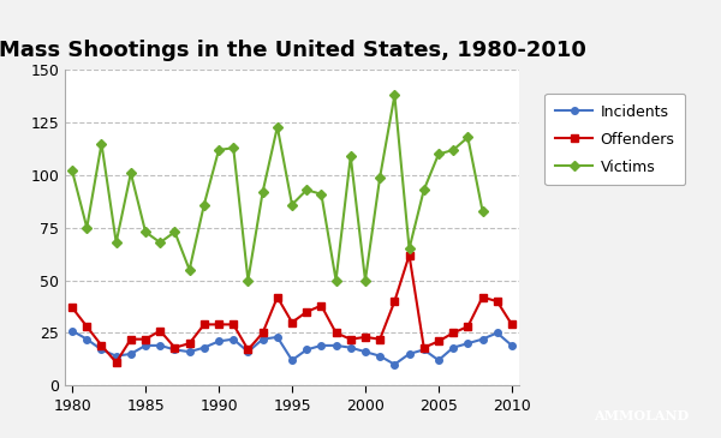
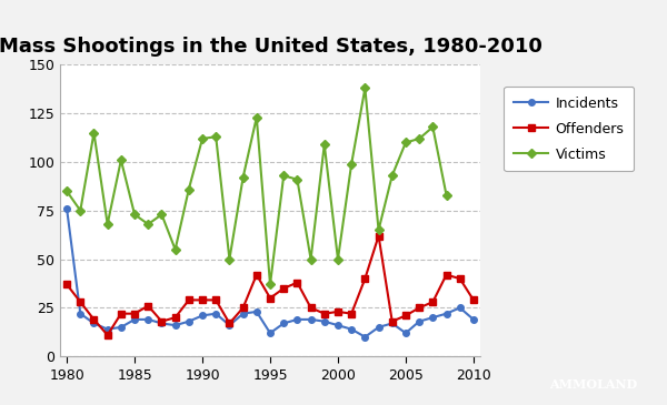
Incidents/1980: 26 -> 76
Victims/1980: 102 -> 85
Victims/1995: 86 -> 37
